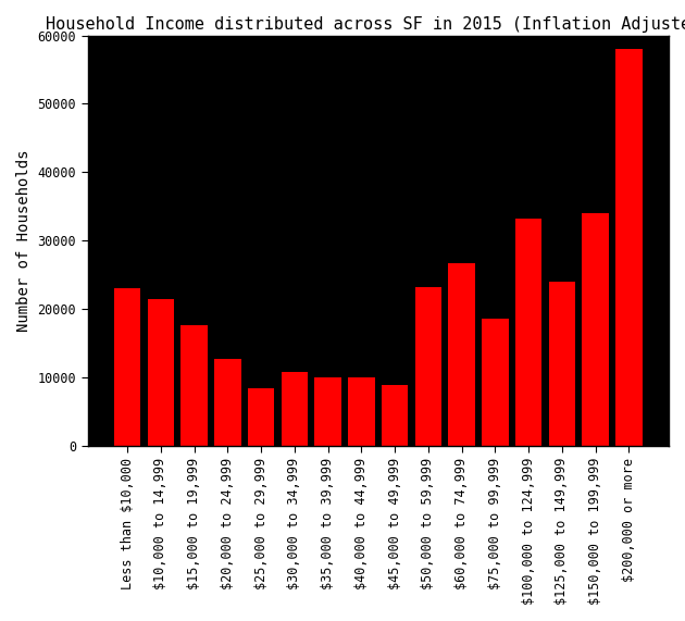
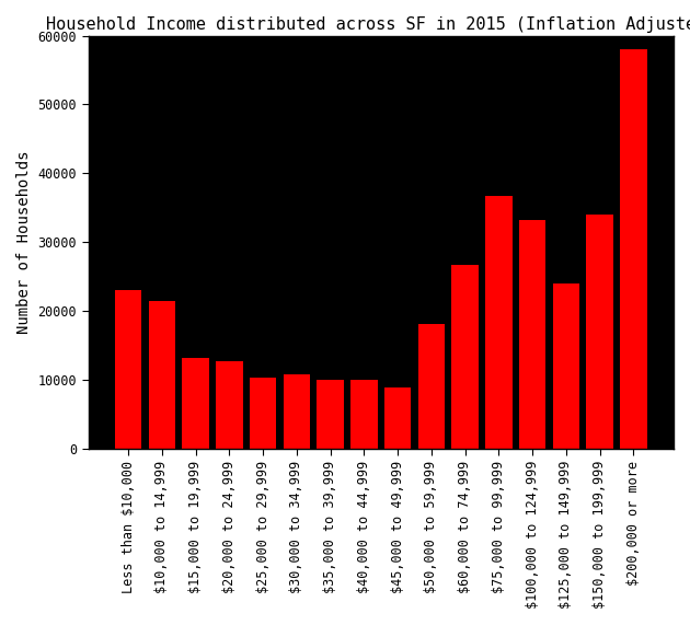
$15,000 to 19,999: 17600 -> 13200
$25,000 to 29,999: 8400 -> 10400
$50,000 to 59,999: 23200 -> 18200
$75,000 to 99,999: 18600 -> 36800
